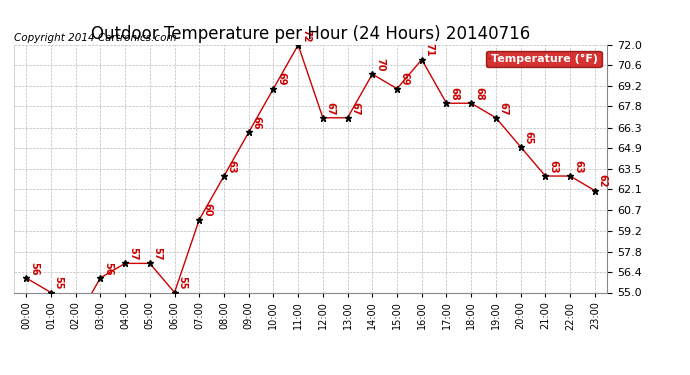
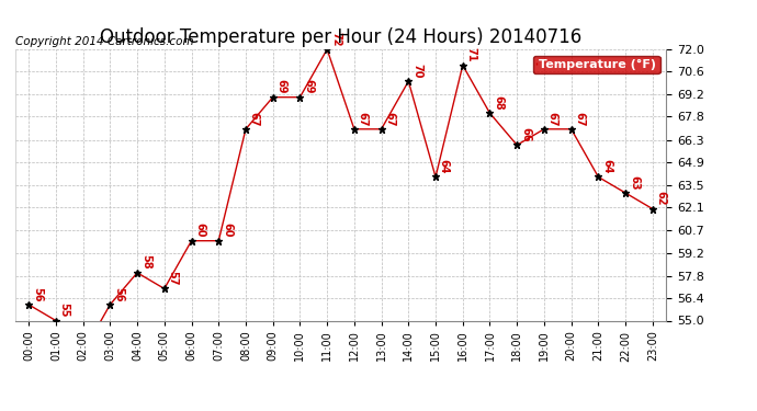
04:00: 57 -> 58
06:00: 55 -> 60
08:00: 63 -> 67
09:00: 66 -> 69
15:00: 69 -> 64
18:00: 68 -> 66
20:00: 65 -> 67
21:00: 63 -> 64
